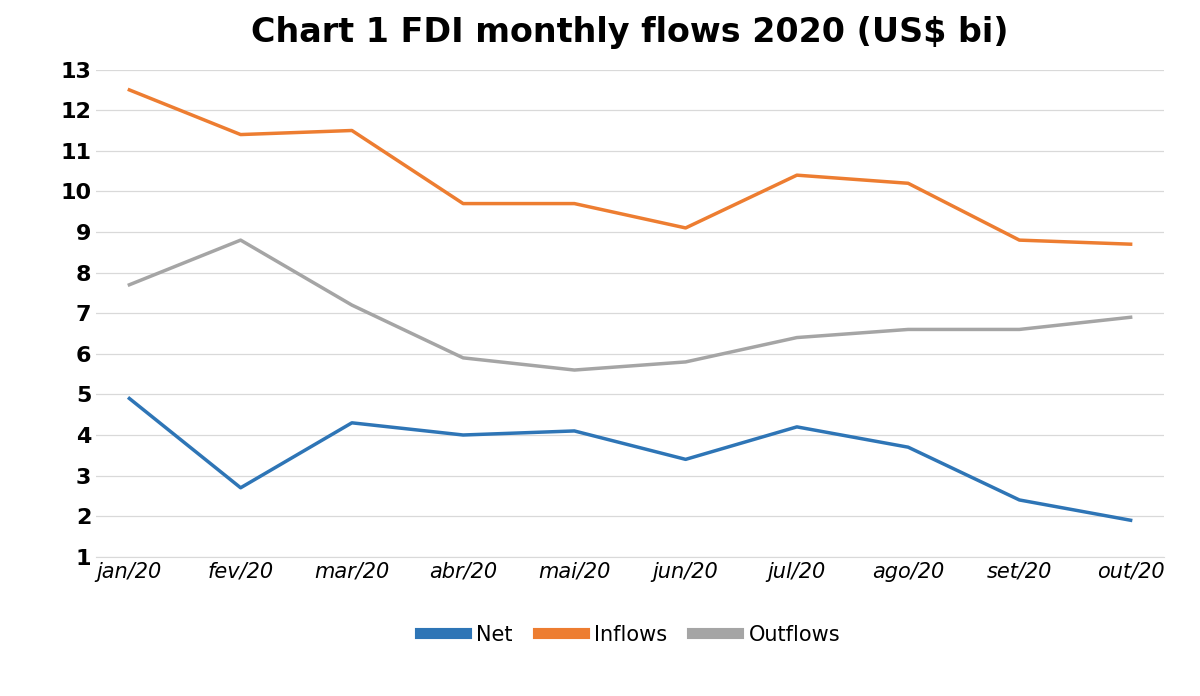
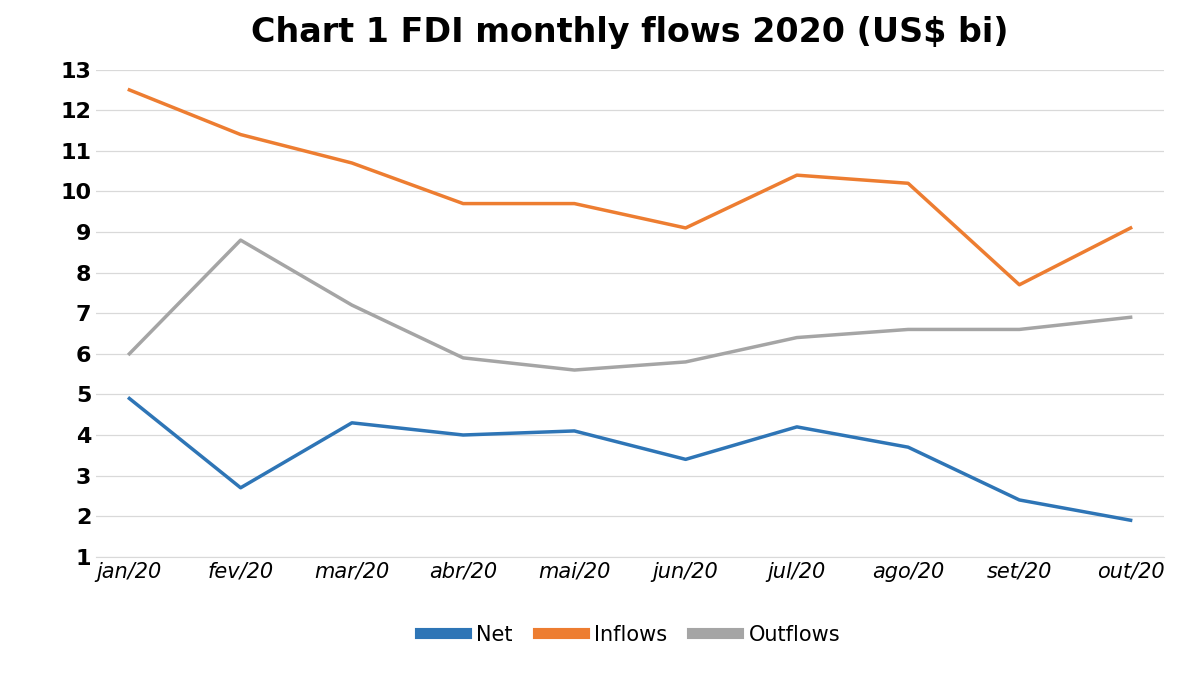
Outflows/jan/20: 7.7 -> 6.0
Inflows/mar/20: 11.5 -> 10.7
Inflows/set/20: 8.8 -> 7.7
Inflows/out/20: 8.7 -> 9.1
